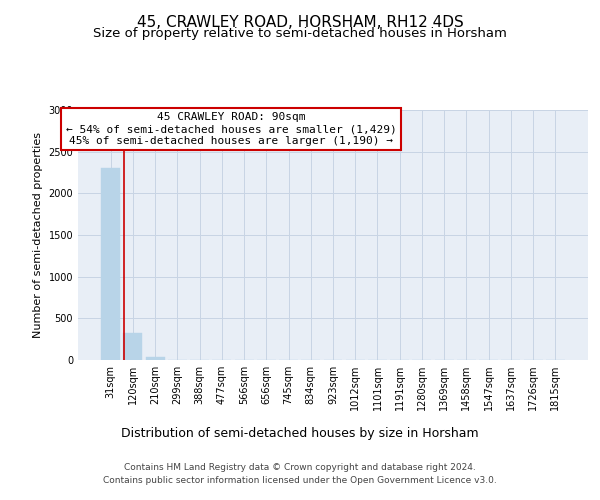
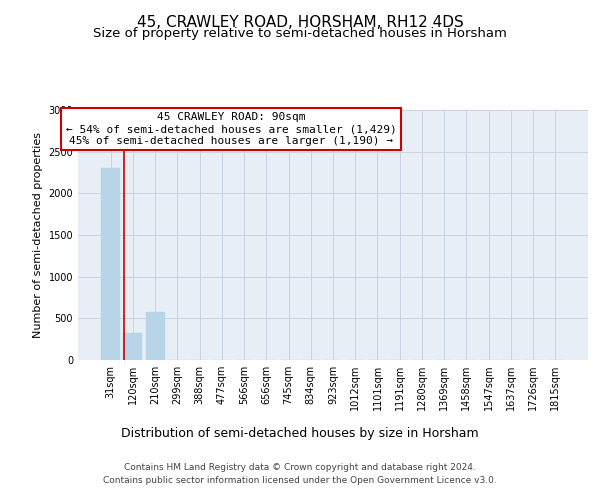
210sqm: 40 -> 580
